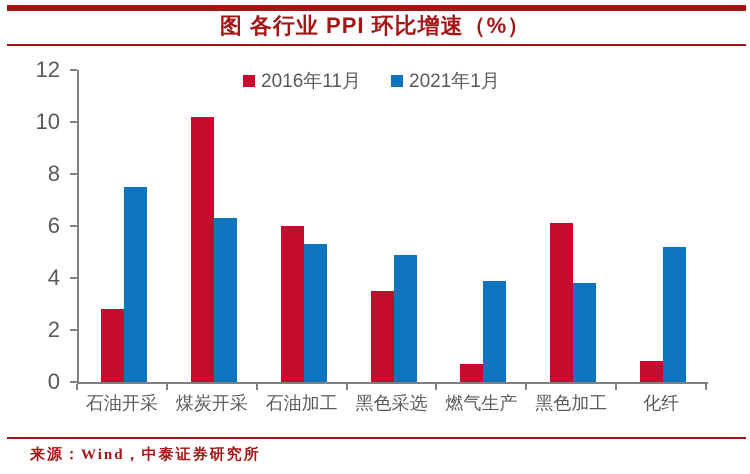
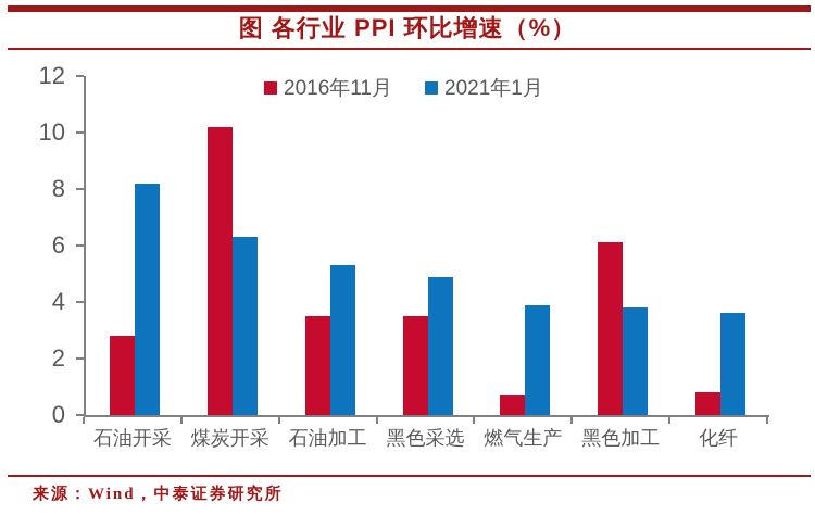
2021年1月/石油开采: 7.5 -> 8.2
2016年11月/石油加工: 6.0 -> 3.5
2021年1月/化纤: 5.2 -> 3.6
